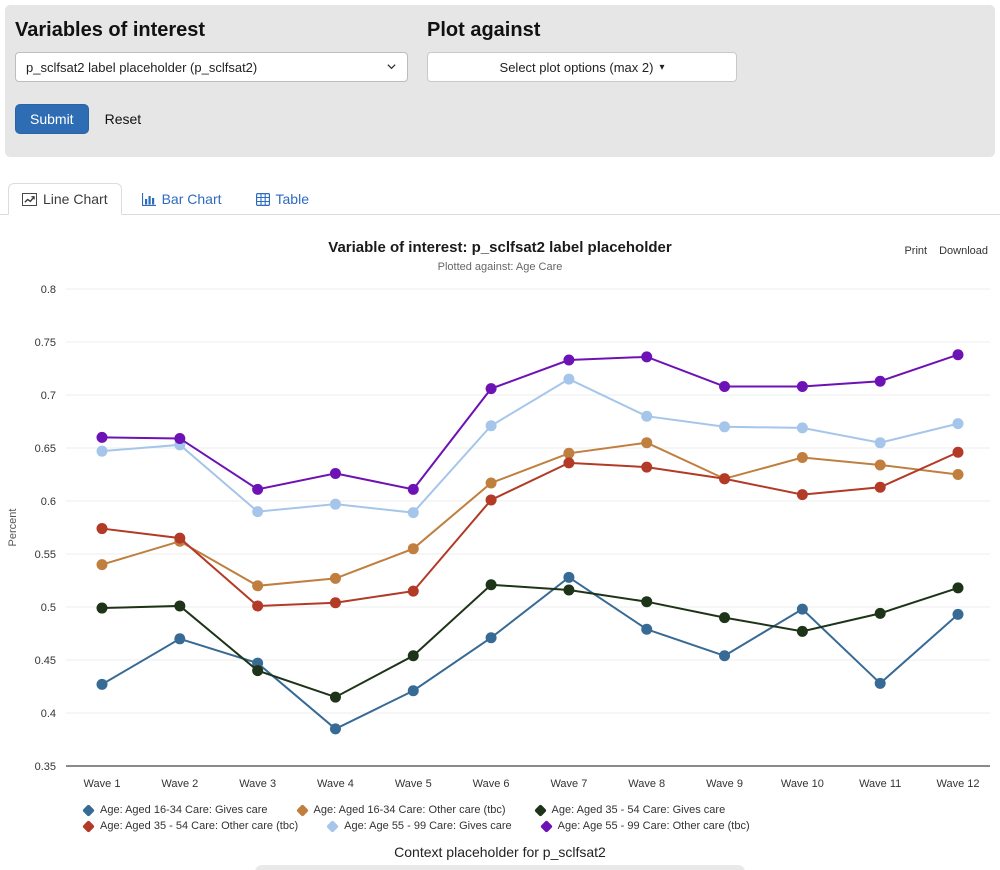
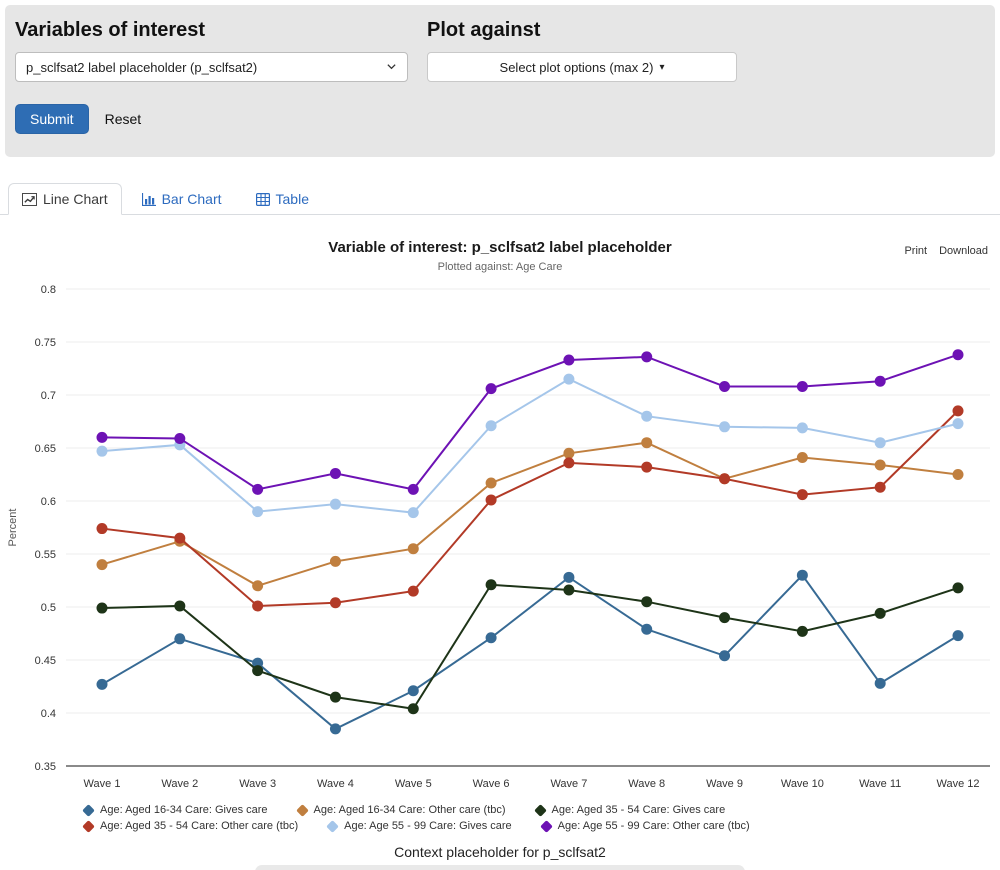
Age: Aged 16-34 Care: Other care (tbc)/Wave 4: 0.527 -> 0.543
Age: Aged 35 - 54 Care: Gives care/Wave 5: 0.454 -> 0.404
Age: Aged 16-34 Care: Gives care/Wave 10: 0.498 -> 0.530
Age: Aged 16-34 Care: Gives care/Wave 12: 0.493 -> 0.473
Age: Aged 35 - 54 Care: Other care (tbc)/Wave 12: 0.646 -> 0.685
